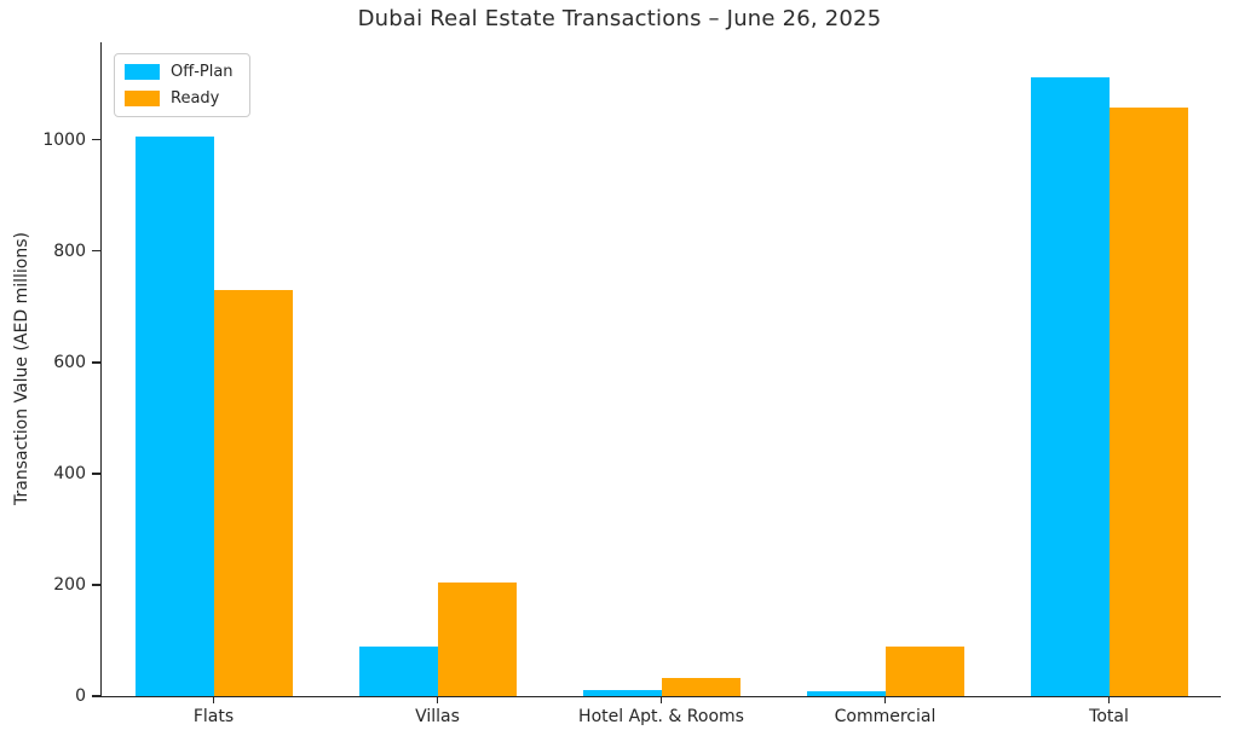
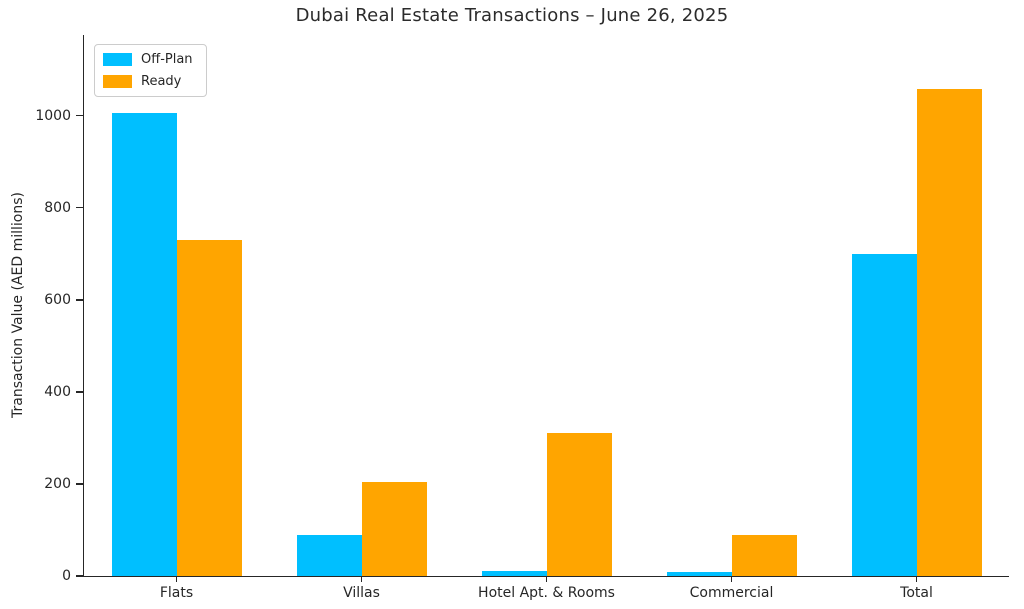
Ready/Hotel Apt. & Rooms: 30 -> 310
Off-Plan/Total: 1110 -> 700
